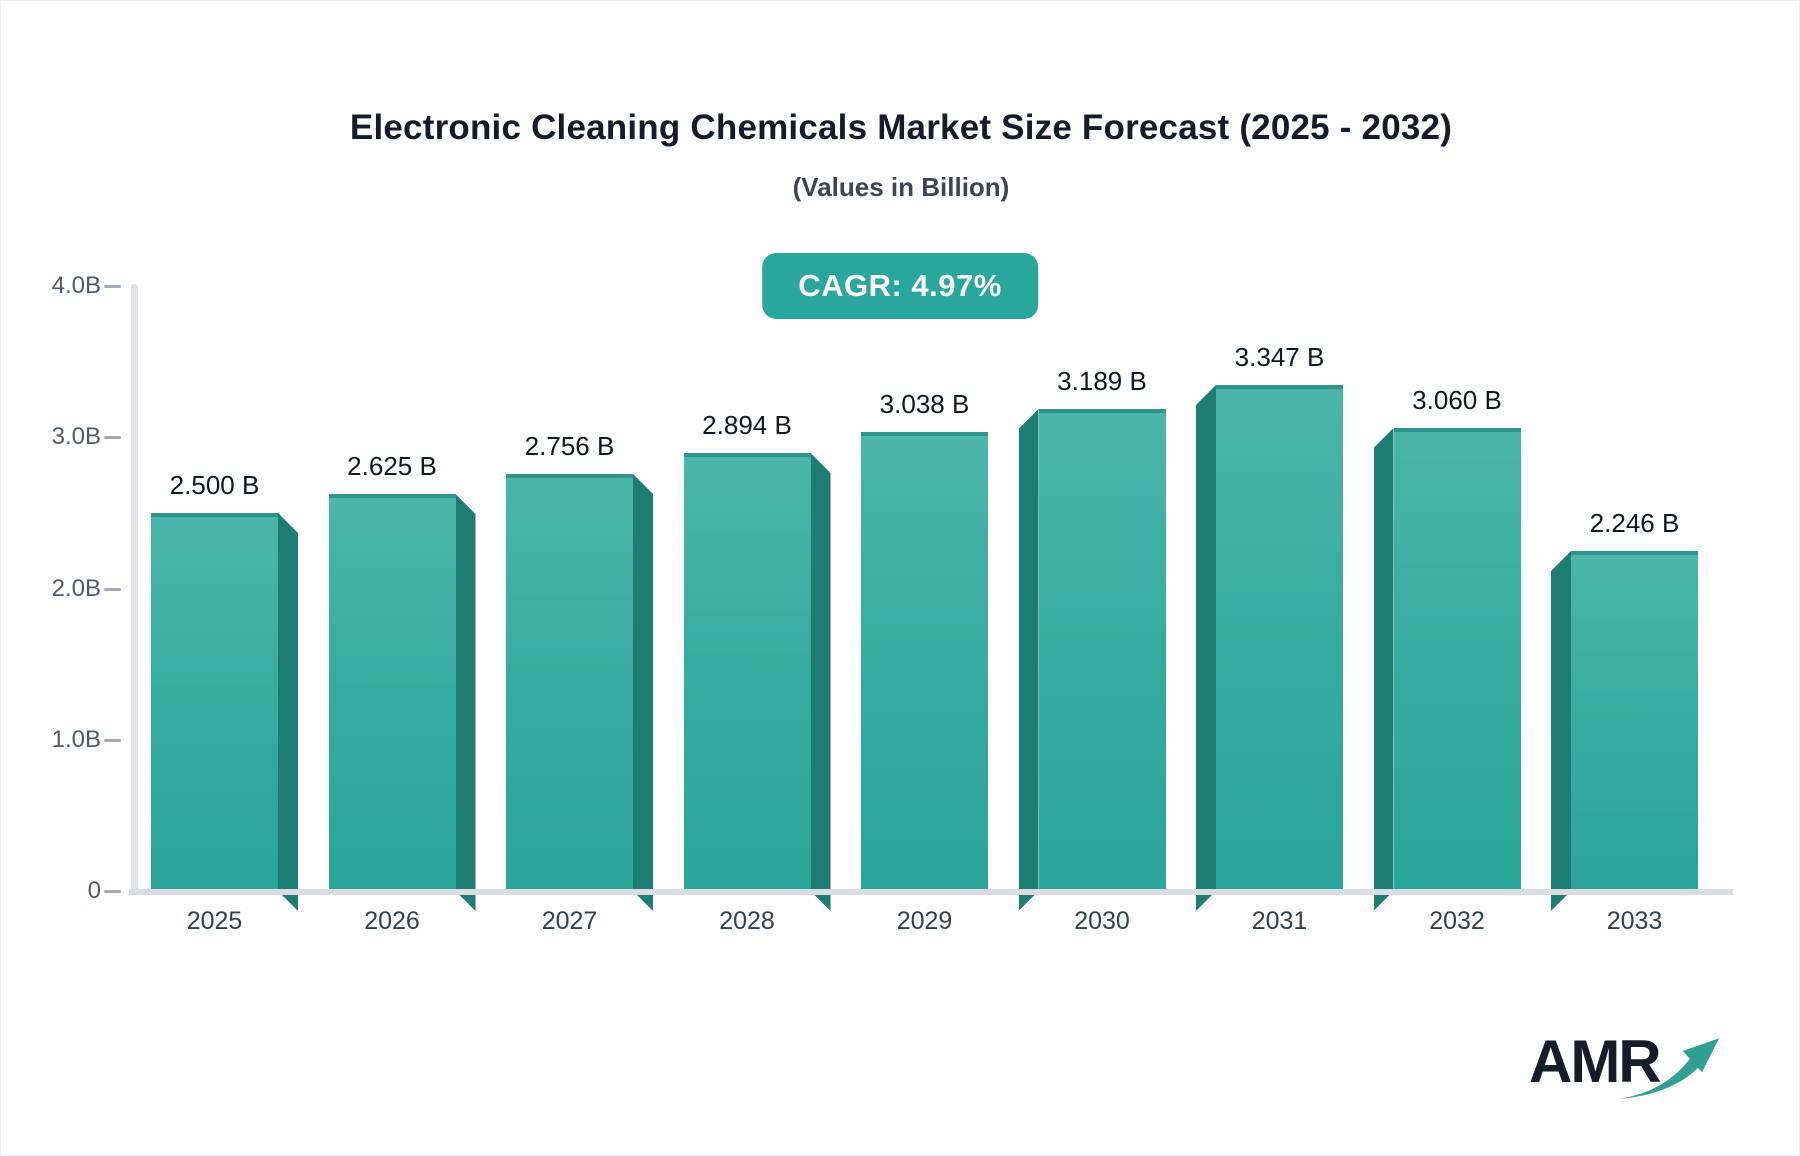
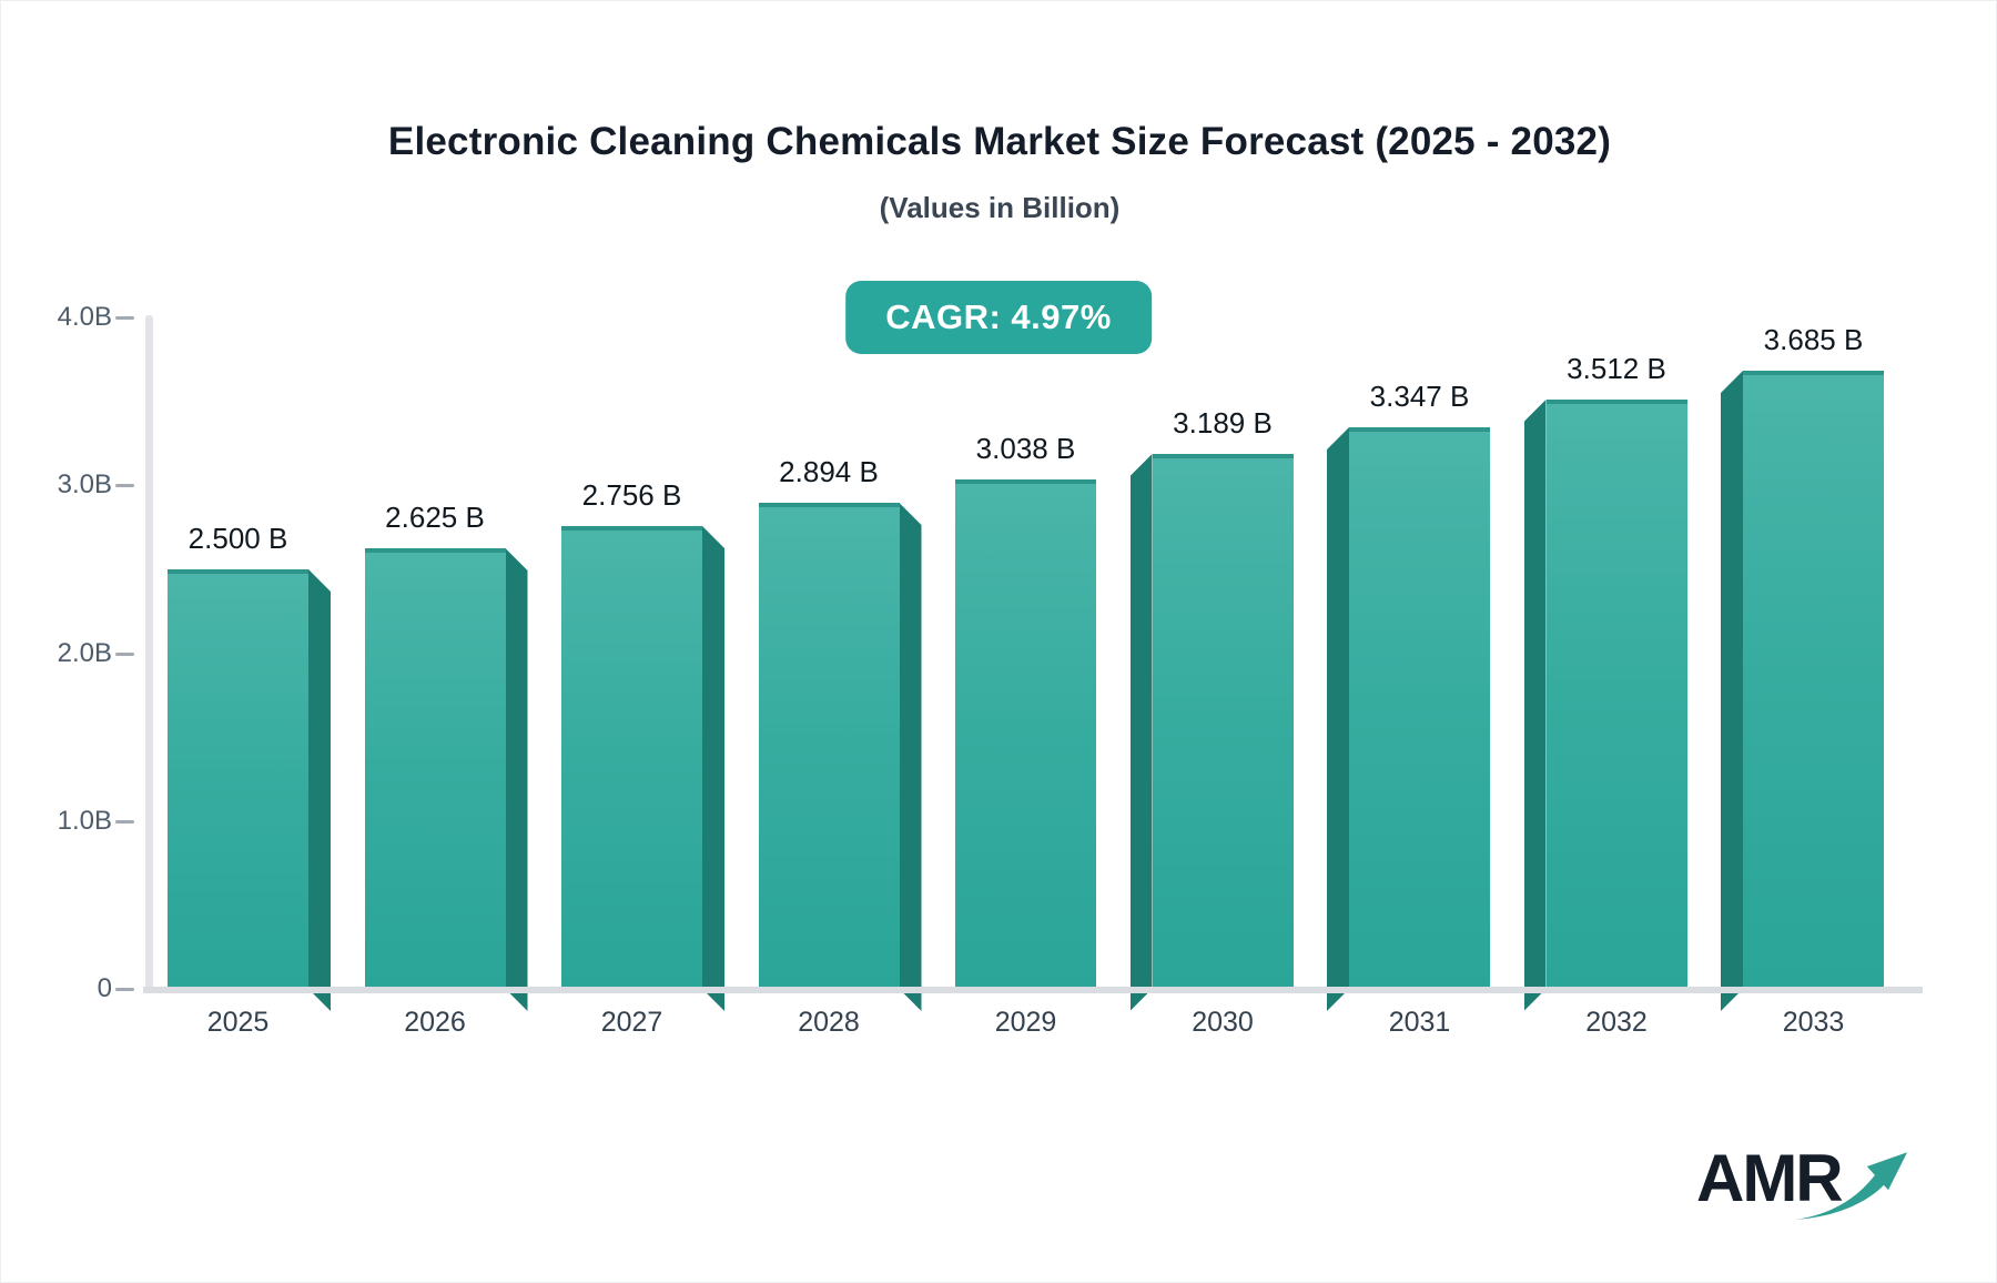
2032: 3.060 -> 3.512
2033: 2.246 -> 3.685
